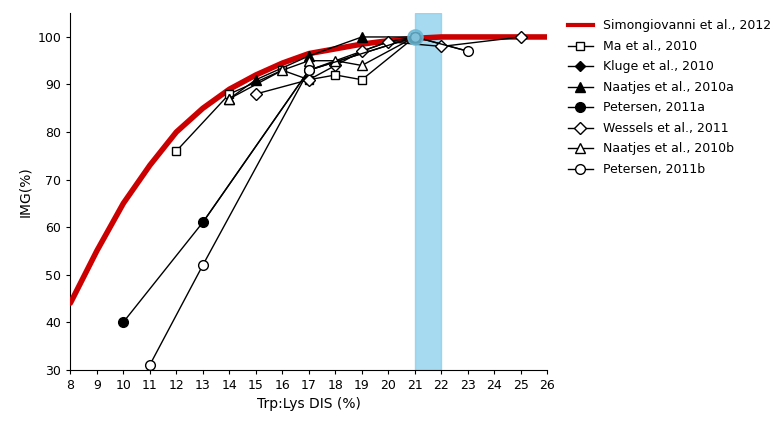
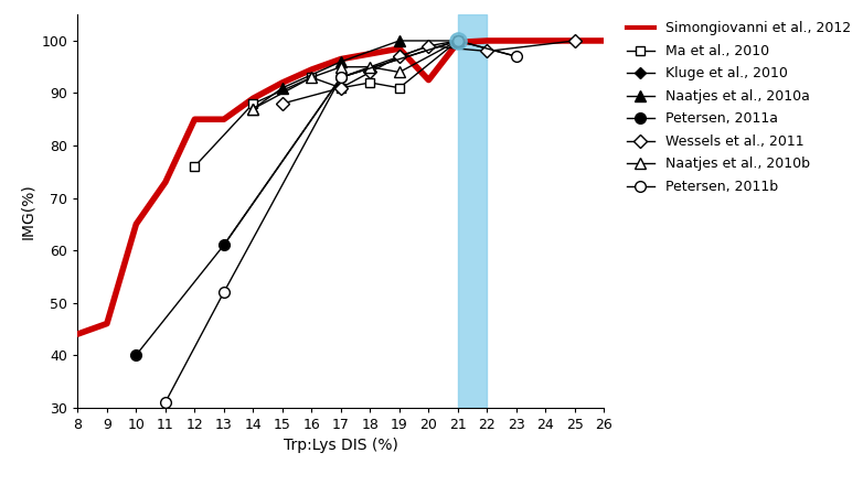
Simongiovanni et al., 2012/9: 55.0 -> 46.0
Simongiovanni et al., 2012/12: 80.0 -> 85.0
Simongiovanni et al., 2012/20: 99.2 -> 92.5
